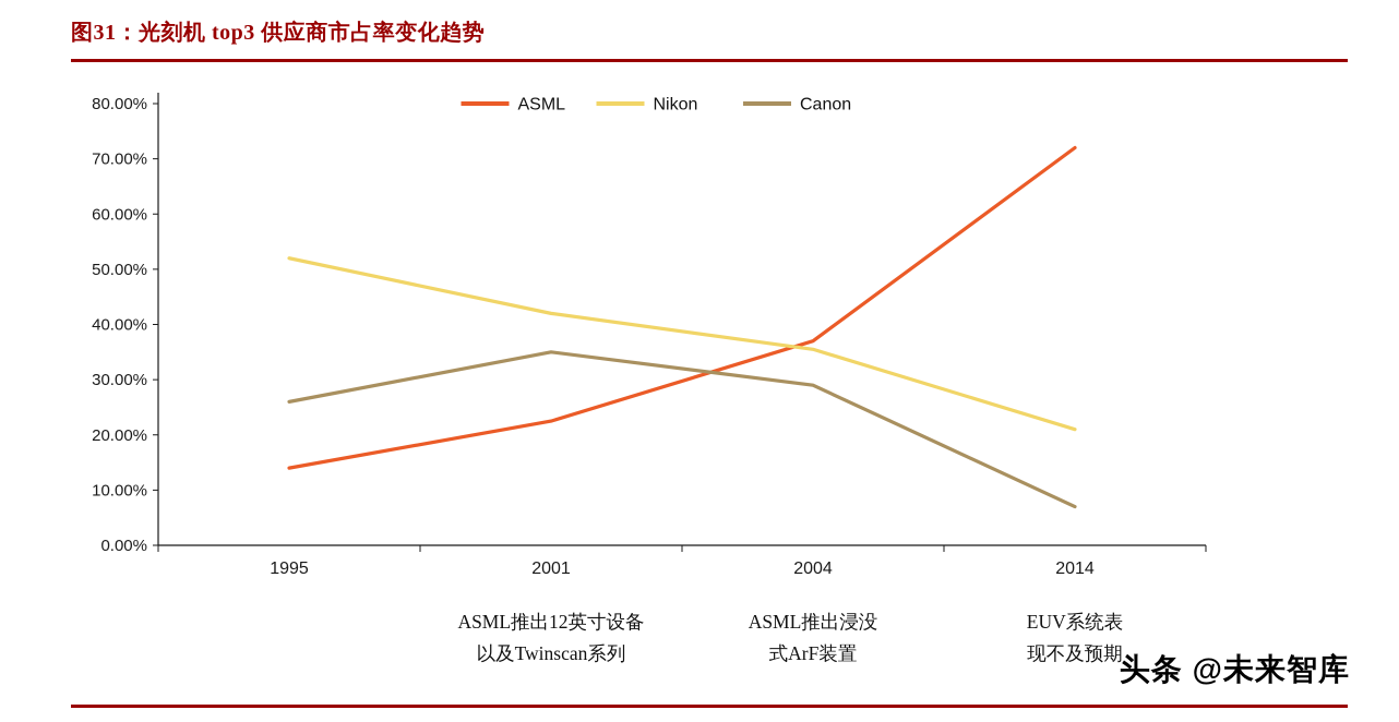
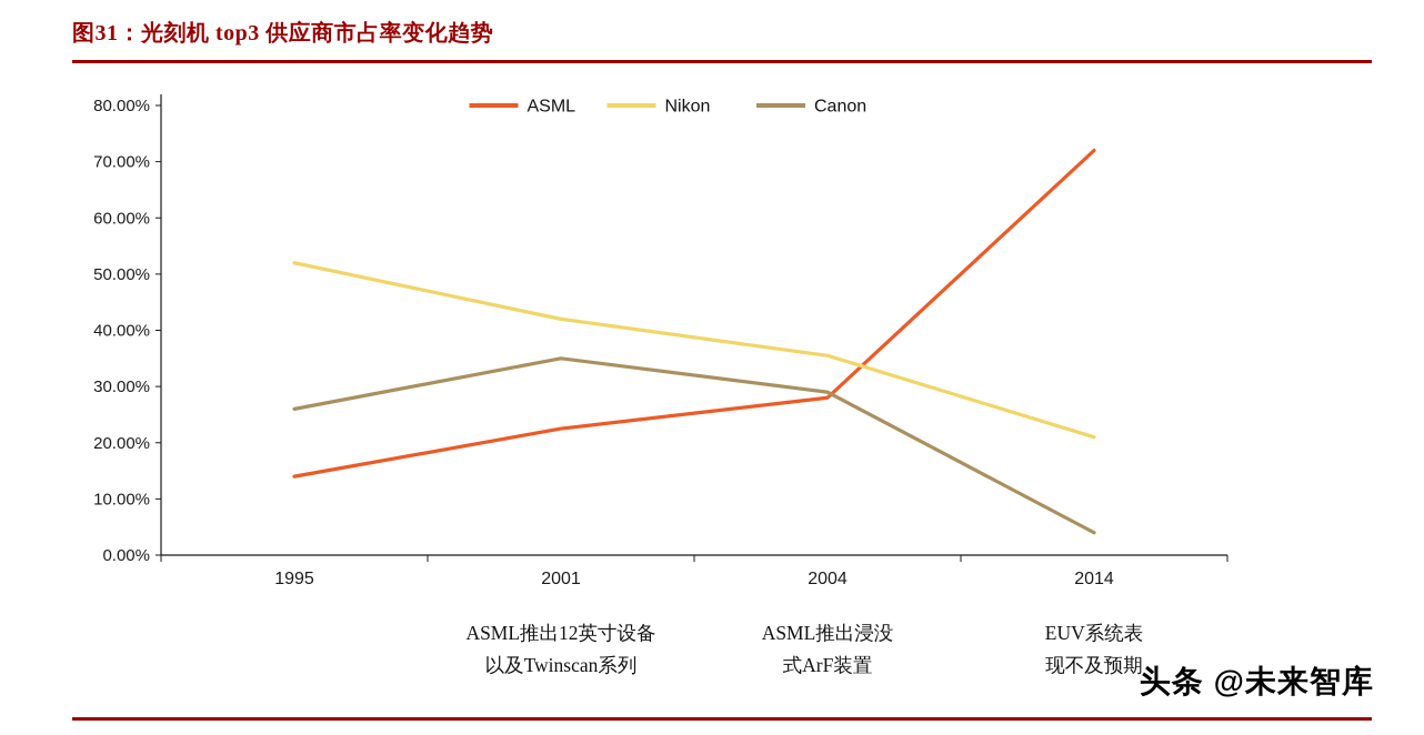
ASML/2004: 37% -> 28%
Canon/2014: 7% -> 4%
